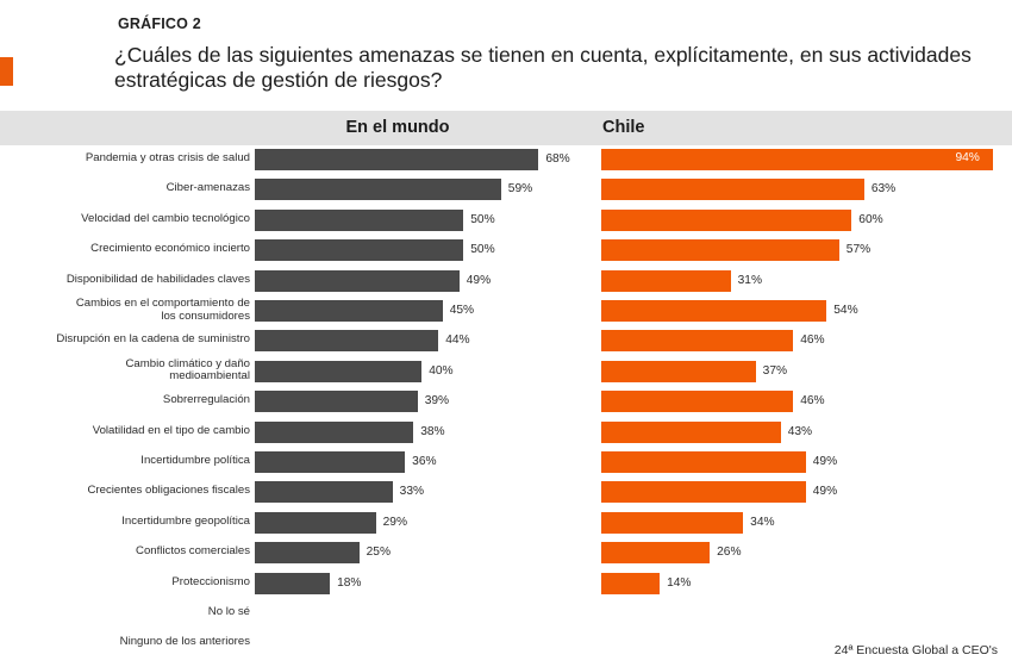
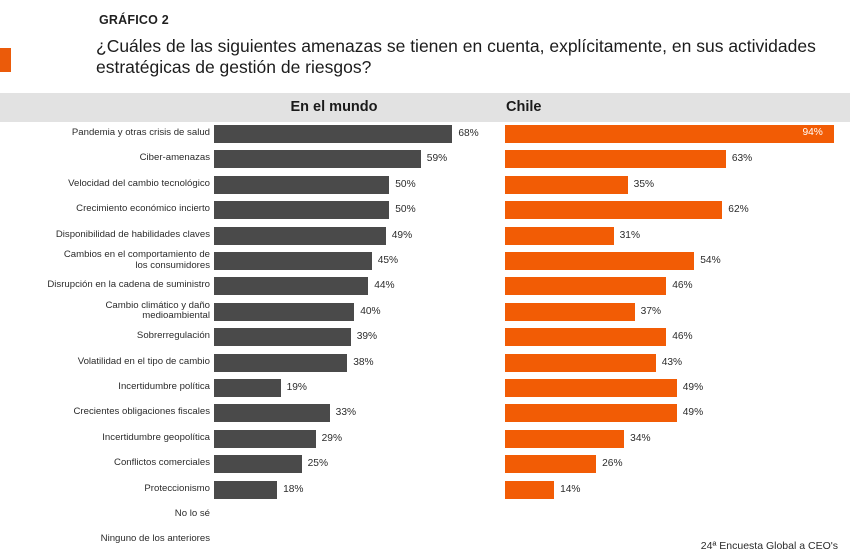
Chile/Velocidad del cambio tecnológico: 60% -> 35%
Chile/Crecimiento económico incierto: 57% -> 62%
En el mundo/Incertidumbre política: 36% -> 19%
